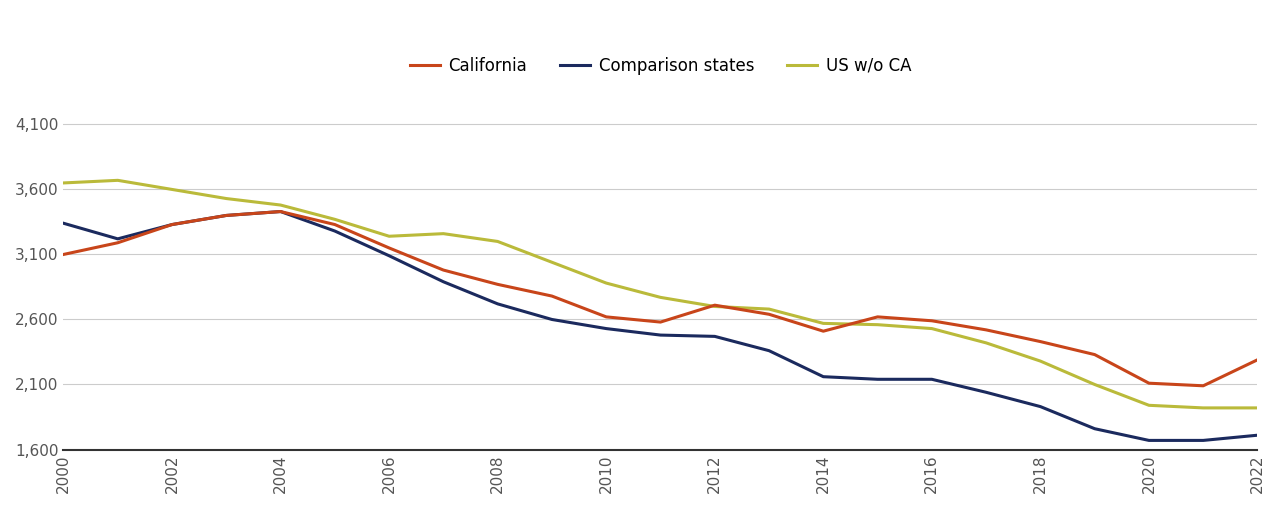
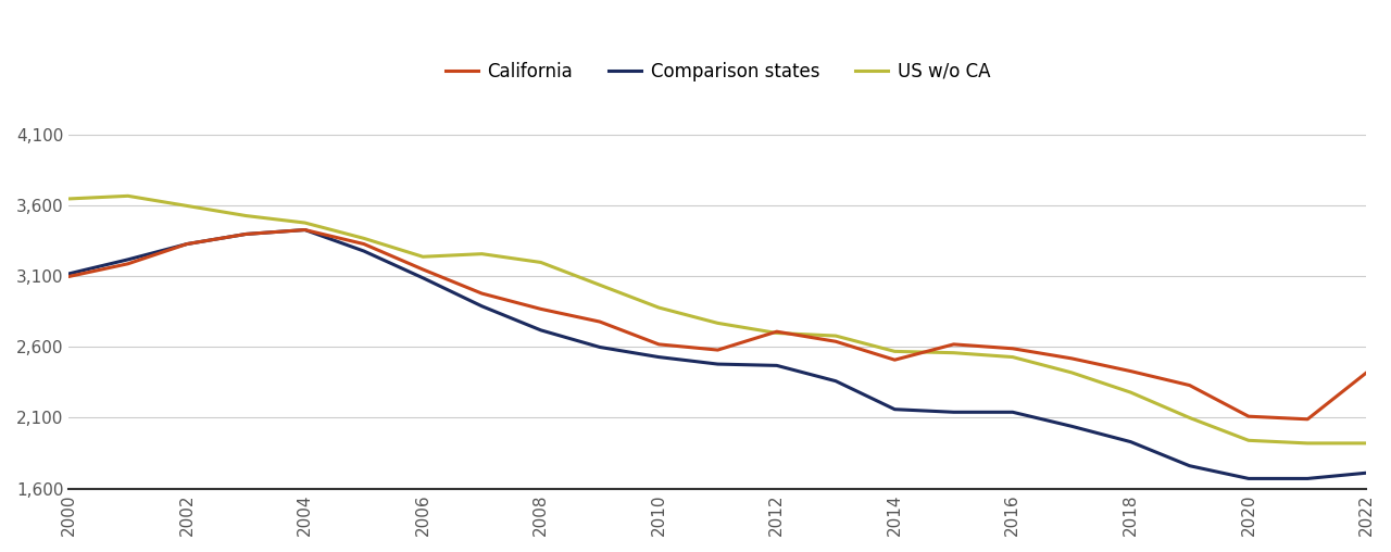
Comparison states/2000: 3,340 -> 3,120
California/2022: 2,290 -> 2,420
